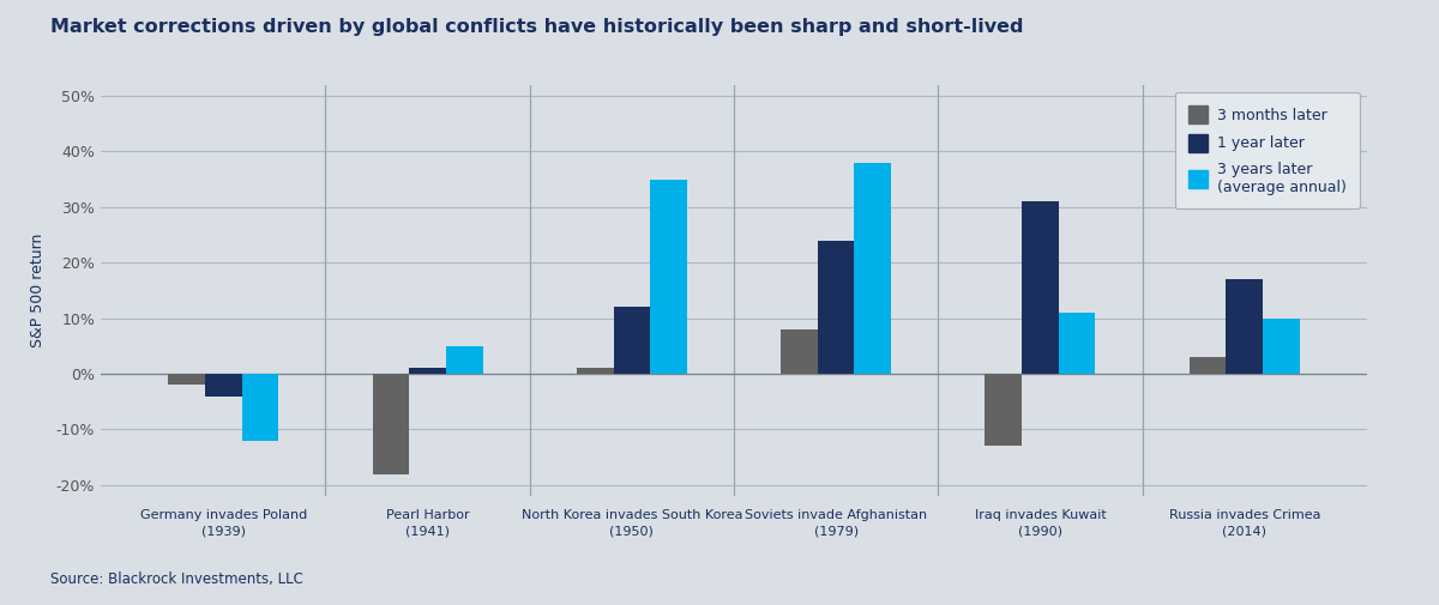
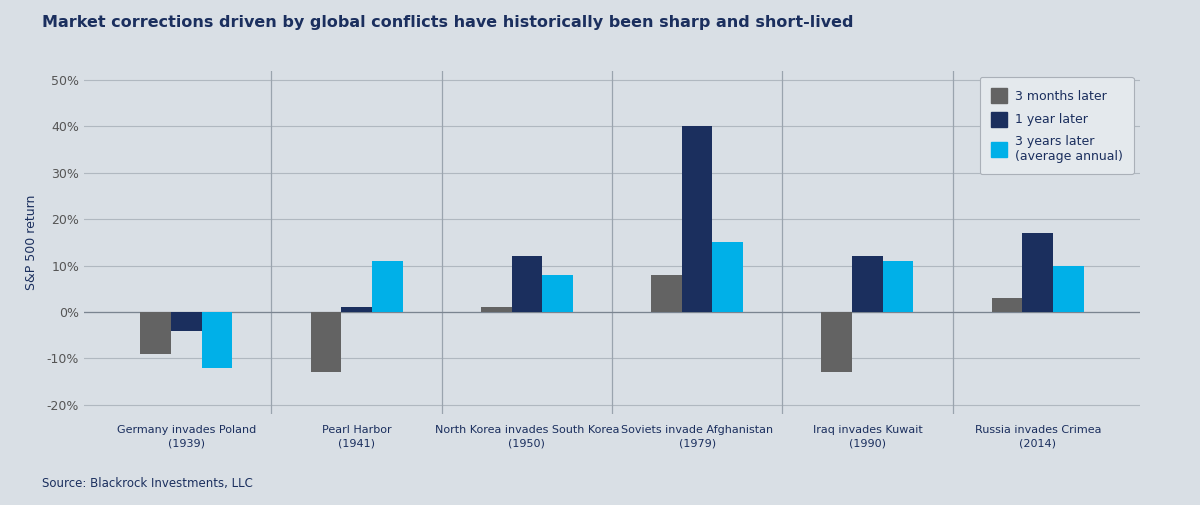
3 months later/Germany invades Poland (1939): -2% -> -9%
3 months later/Pearl Harbor (1941): -18% -> -13%
3 years later (average annual)/Pearl Harbor (1941): 5% -> 11%
3 years later (average annual)/North Korea invades South Korea (1950): 35% -> 8%
1 year later/Soviets invade Afghanistan (1979): 24% -> 40%
3 years later (average annual)/Soviets invade Afghanistan (1979): 38% -> 15%
1 year later/Iraq invades Kuwait (1990): 31% -> 12%
